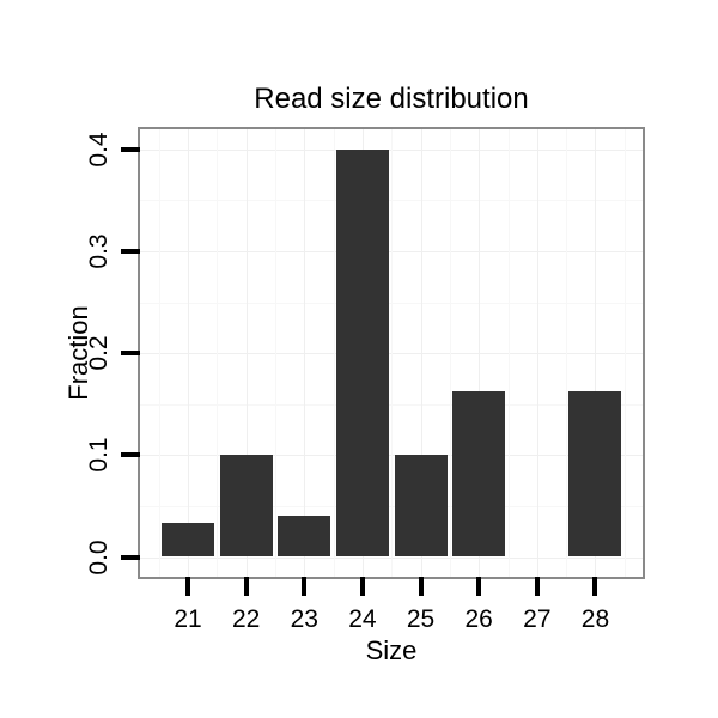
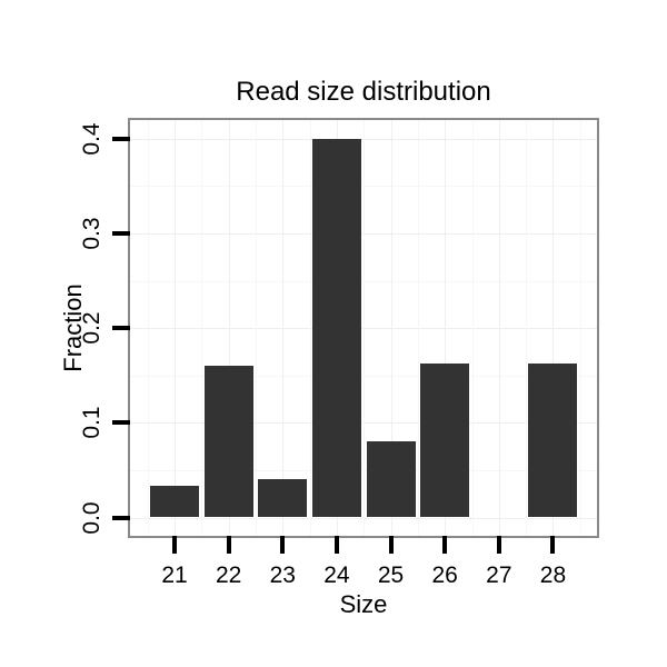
22: 0.10 -> 0.16
25: 0.10 -> 0.08
